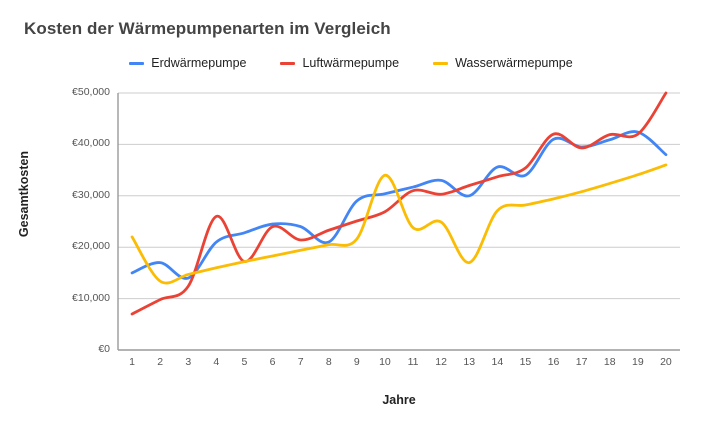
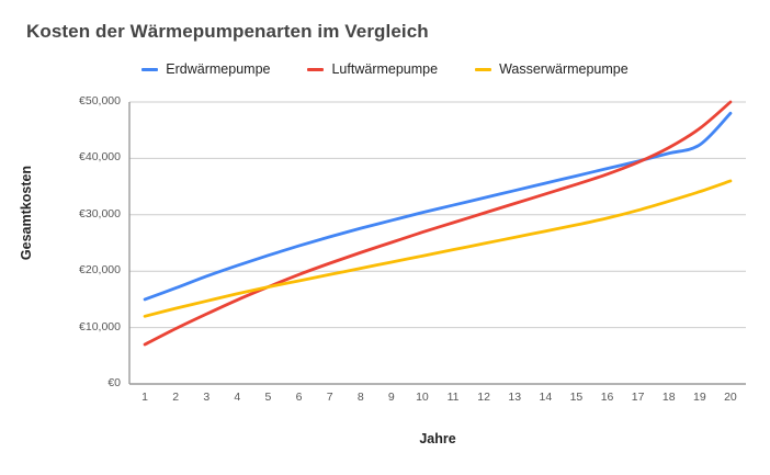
Wasserwärmepumpe/1: €22000 -> €12000
Erdwärmepumpe/3: €14000 -> €19000
Luftwärmepumpe/4: €26000 -> €15000
Luftwärmepumpe/6: €24000 -> €19000
Erdwärmepumpe/7: €24000 -> €26000
Erdwärmepumpe/8: €21000 -> €28000
Wasserwärmepumpe/10: €34000 -> €23000
Luftwärmepumpe/11: €31000 -> €29000
Erdwärmepumpe/13: €30000 -> €34000
Wasserwärmepumpe/13: €17000 -> €26000
Erdwärmepumpe/15: €34000 -> €37000
Erdwärmepumpe/16: €41000 -> €38000
Luftwärmepumpe/16: €42000 -> €37000
Luftwärmepumpe/19: €42000 -> €45000
Erdwärmepumpe/20: €38000 -> €48000
